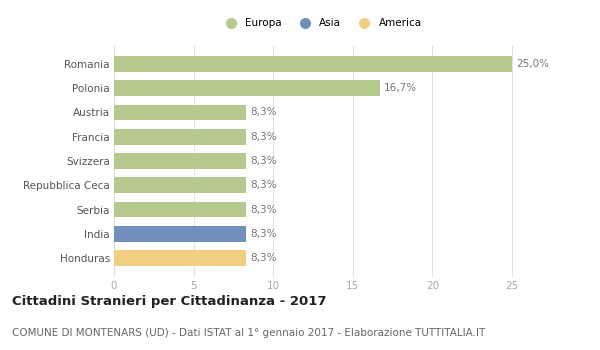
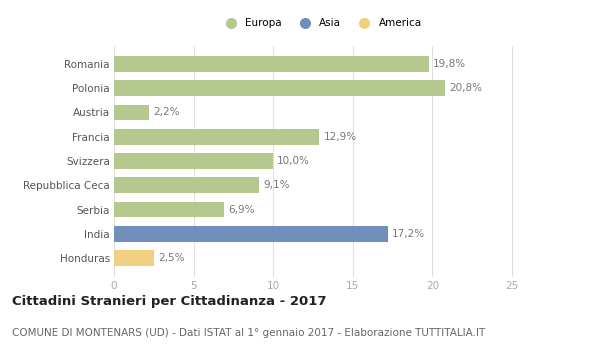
Romania: 25,0% -> 19,8%
Polonia: 16,7% -> 20,8%
Austria: 8,3% -> 2,2%
Francia: 8,3% -> 12,9%
Svizzera: 8,3% -> 10,0%
Repubblica Ceca: 8,3% -> 9,1%
Serbia: 8,3% -> 6,9%
India: 8,3% -> 17,2%
Honduras: 8,3% -> 2,5%
